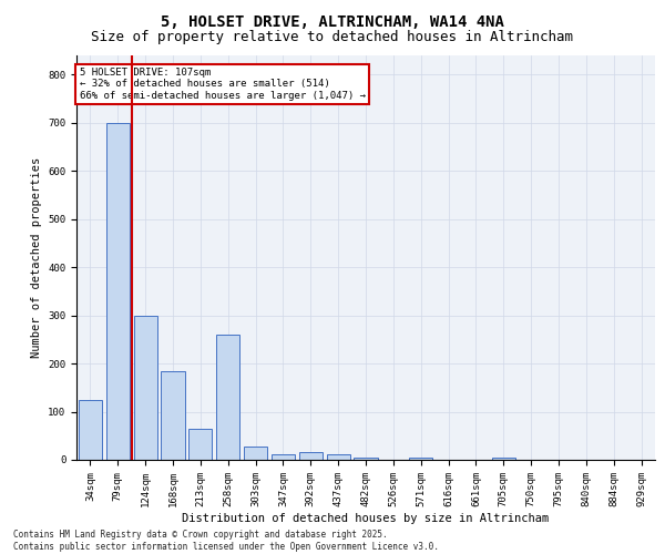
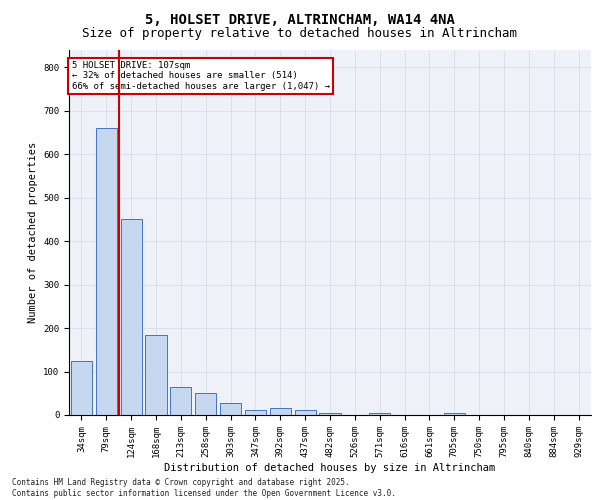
79sqm: 700 -> 660
124sqm: 300 -> 450
258sqm: 260 -> 50
